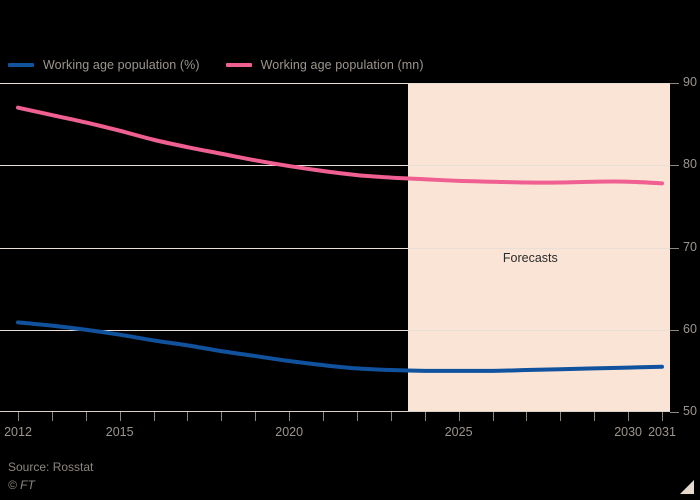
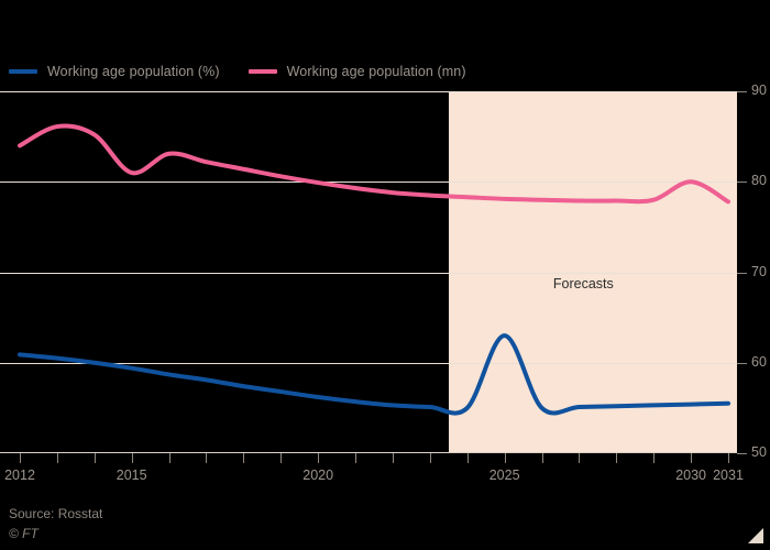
Working age population (mn)/2012: 87 -> 84
Working age population (mn)/2015: 84 -> 81
Working age population (%)/2025: 55 -> 63
Working age population (mn)/2030: 78 -> 80
